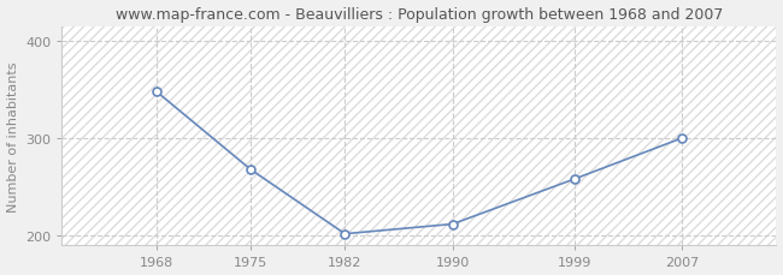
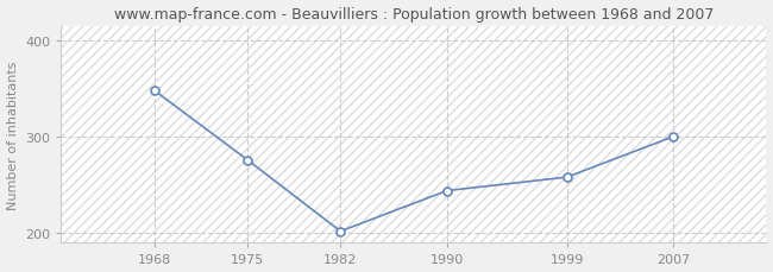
1975: 268 -> 276
1990: 212 -> 244
